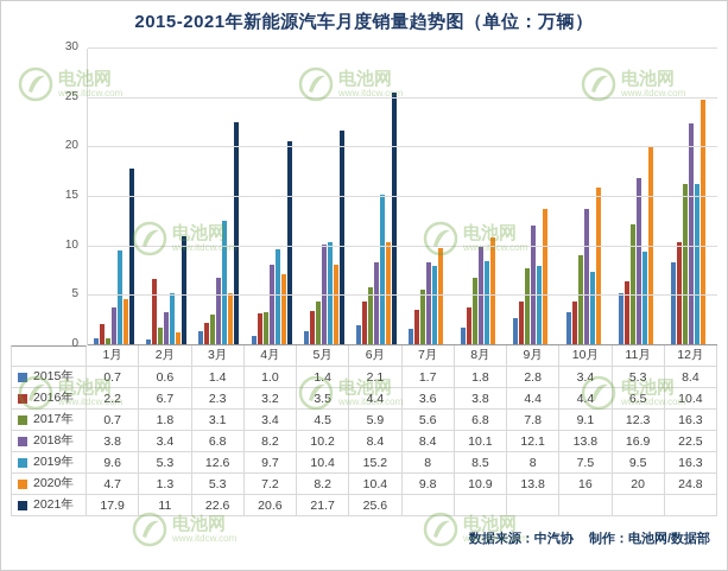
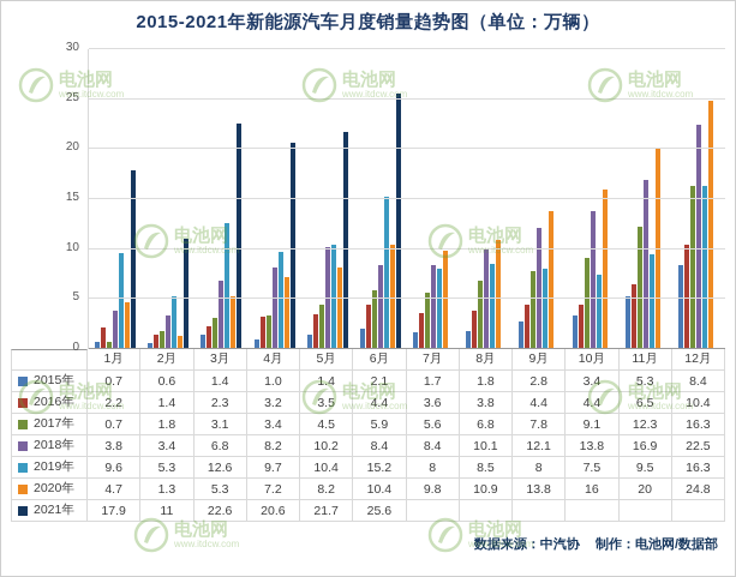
2016年/2月: 6.7 -> 1.4
